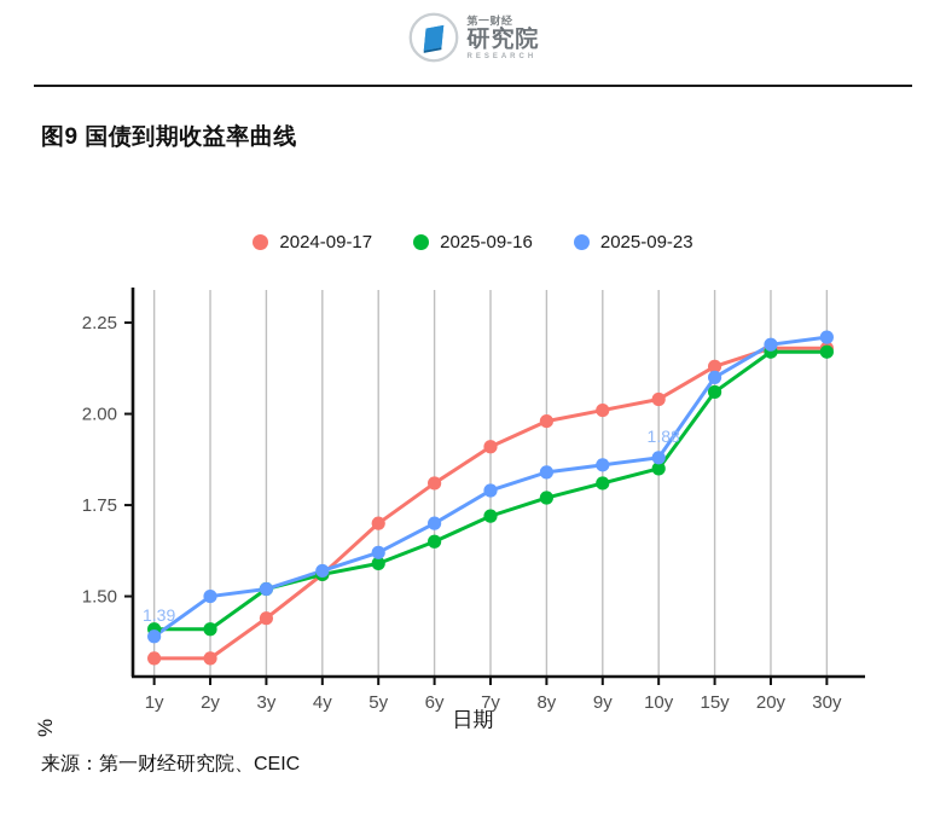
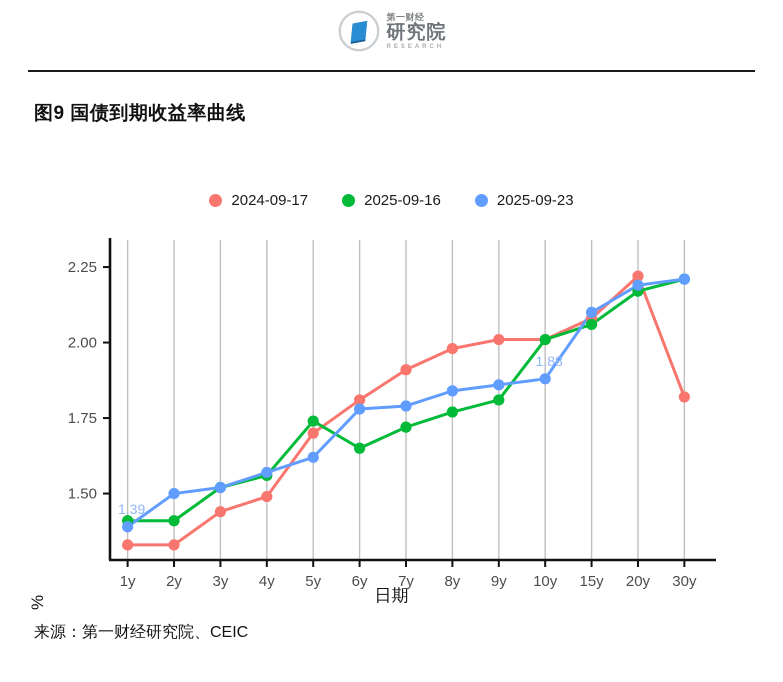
2024-09-17/4y: 1.56 -> 1.49
2025-09-16/5y: 1.59 -> 1.74
2025-09-23/6y: 1.70 -> 1.78
2024-09-17/10y: 2.04 -> 2.01
2025-09-16/10y: 1.85 -> 2.01
2024-09-17/15y: 2.13 -> 2.08
2024-09-17/20y: 2.18 -> 2.22
2024-09-17/30y: 2.18 -> 1.82
2025-09-16/30y: 2.17 -> 2.21
